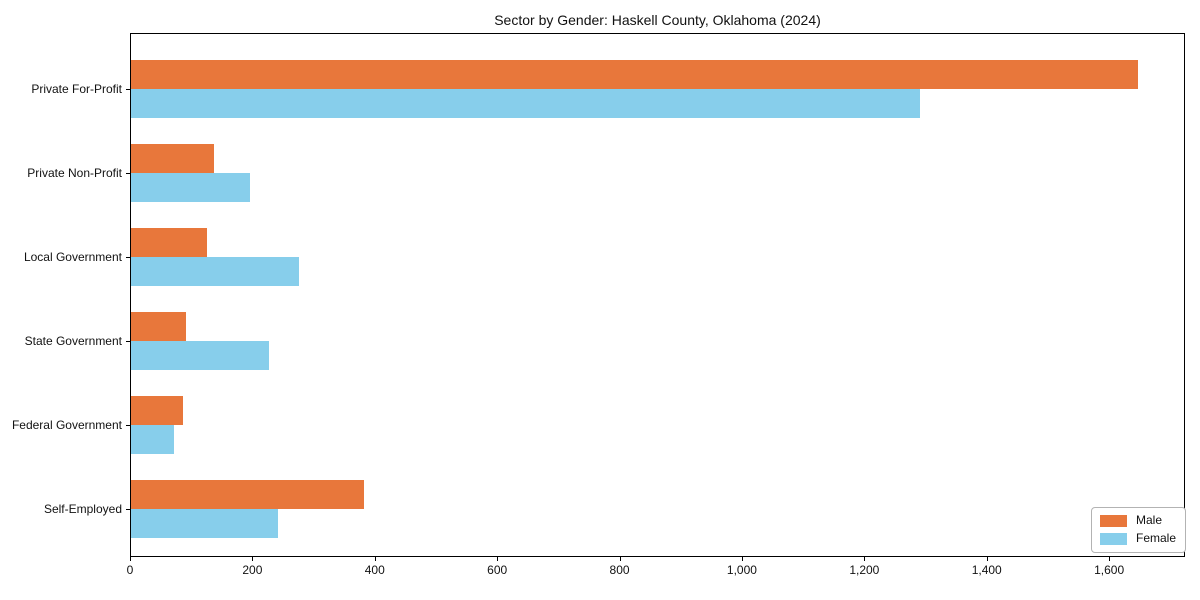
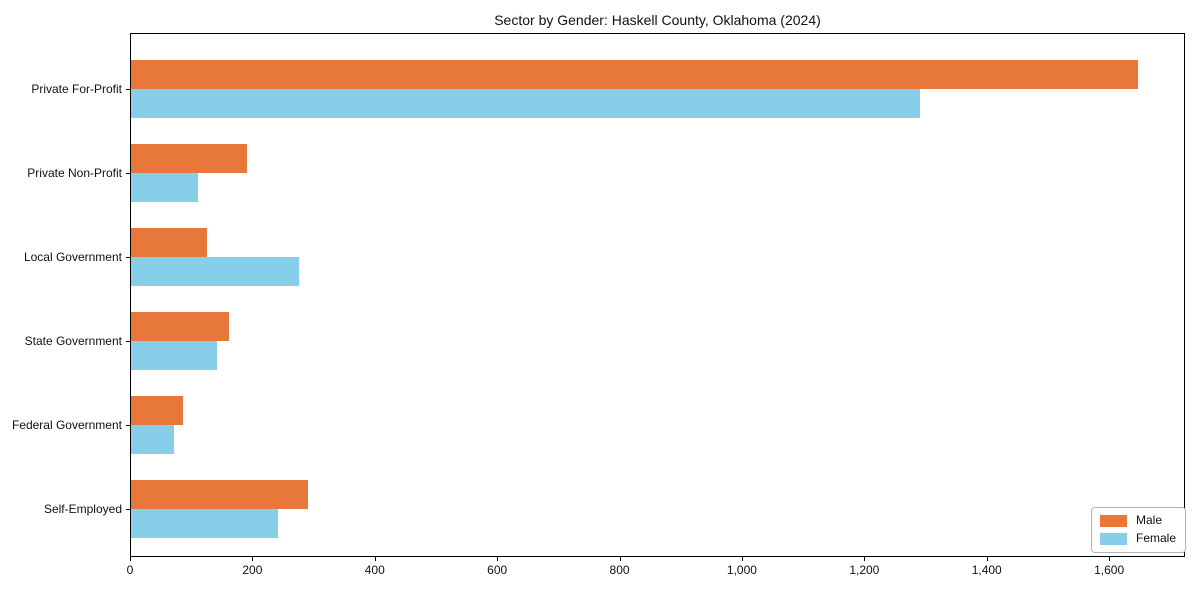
Male/Private Non-Profit: 140 -> 190
Female/Private Non-Profit: 200 -> 110
Male/State Government: 90 -> 160
Female/State Government: 220 -> 140
Male/Self-Employed: 380 -> 290
